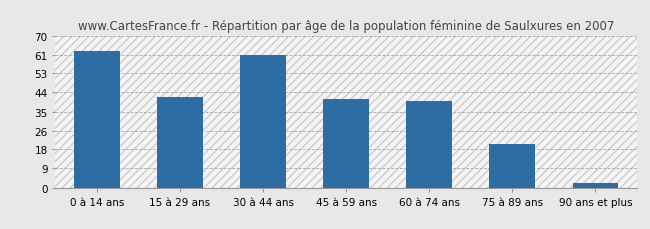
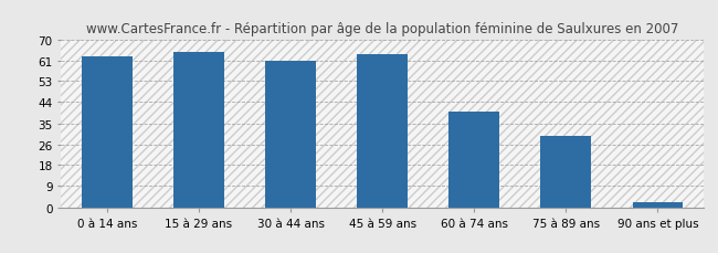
15 à 29 ans: 42 -> 65
45 à 59 ans: 41 -> 64
75 à 89 ans: 20 -> 30
